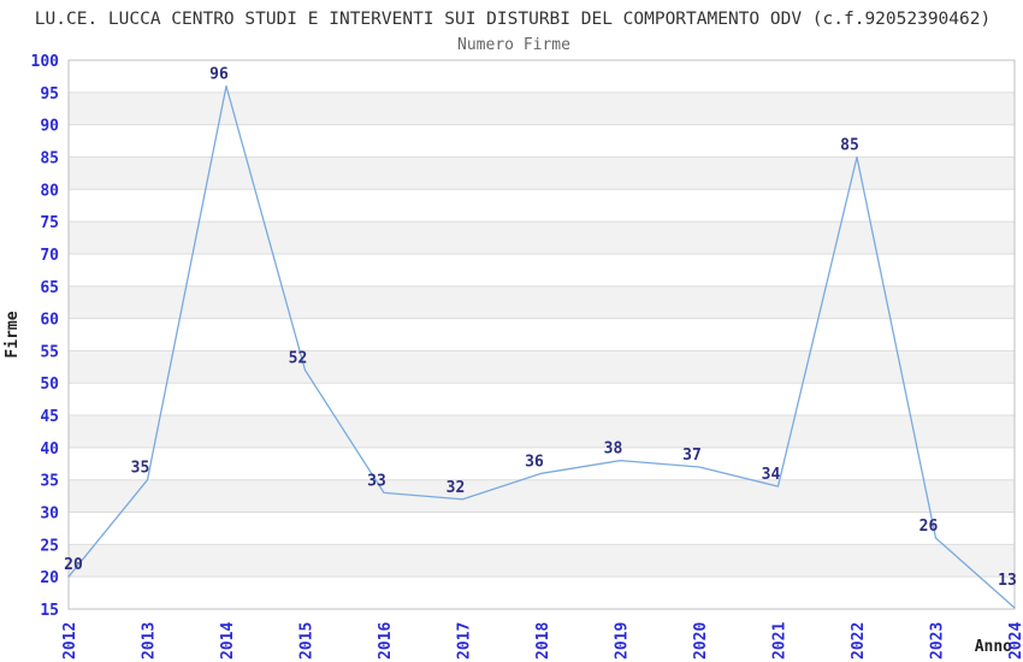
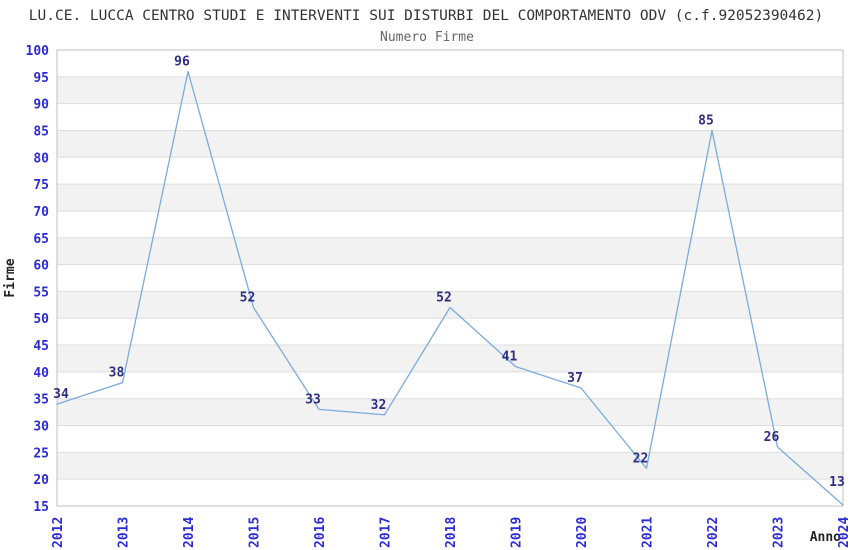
2012: 20 -> 34
2013: 35 -> 38
2018: 36 -> 52
2019: 38 -> 41
2021: 34 -> 22
